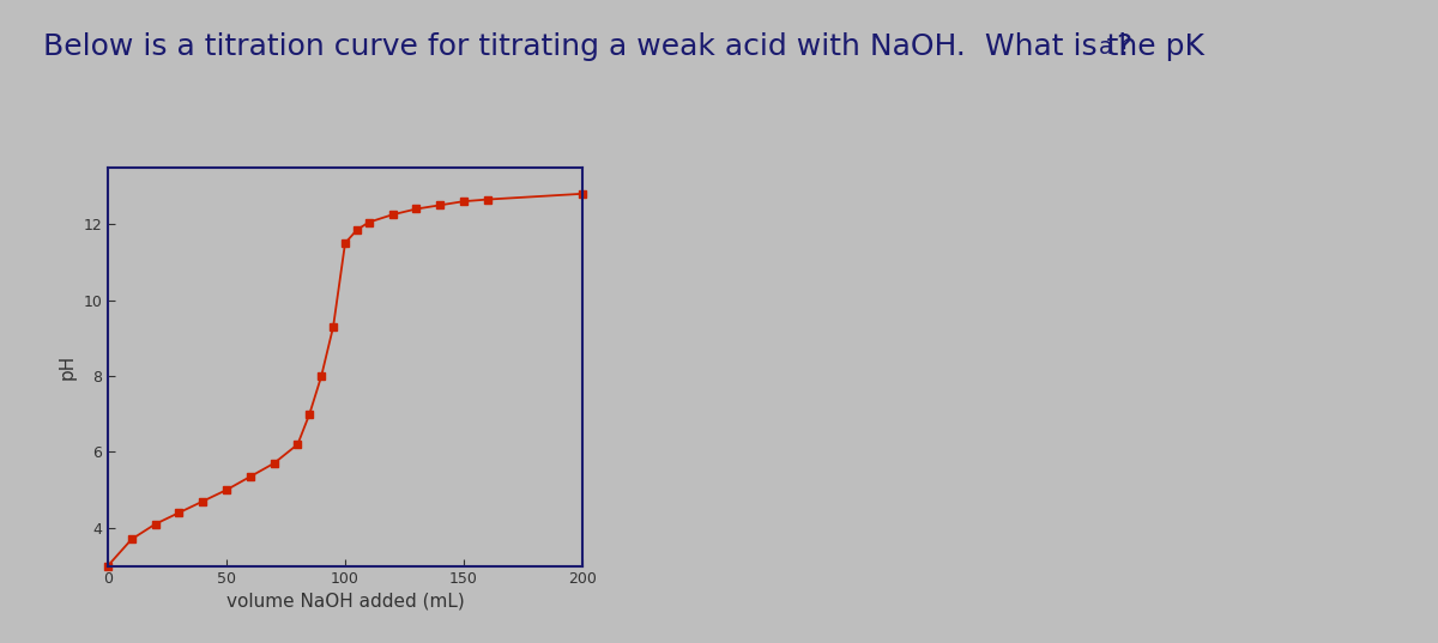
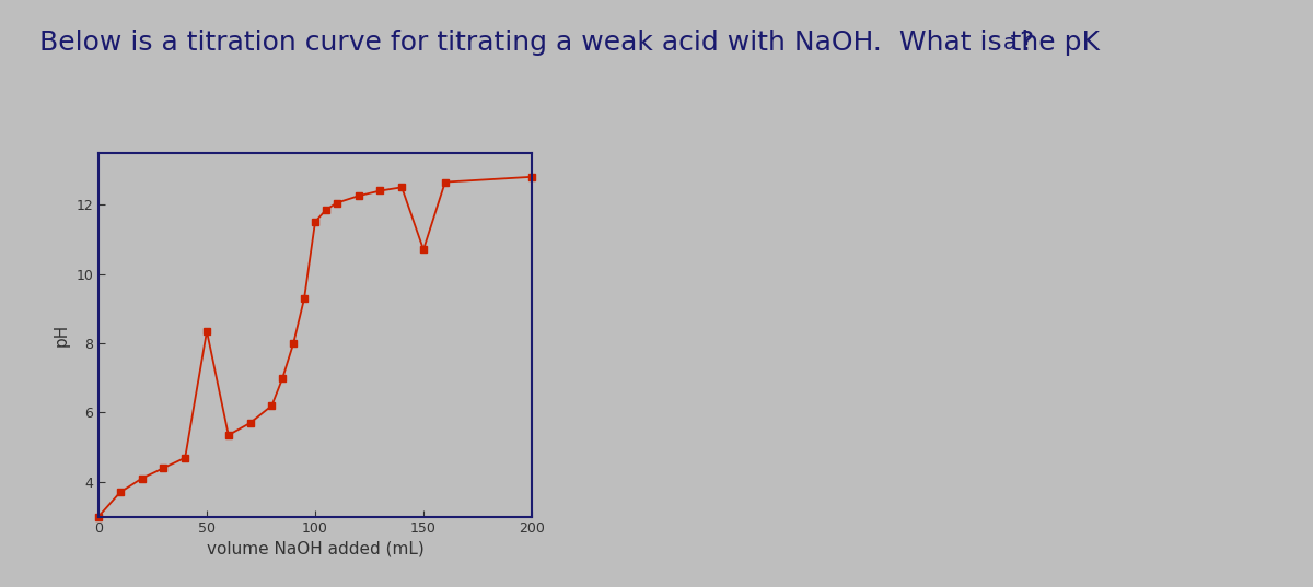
50: 5.00 -> 8.35
150: 12.60 -> 10.70
